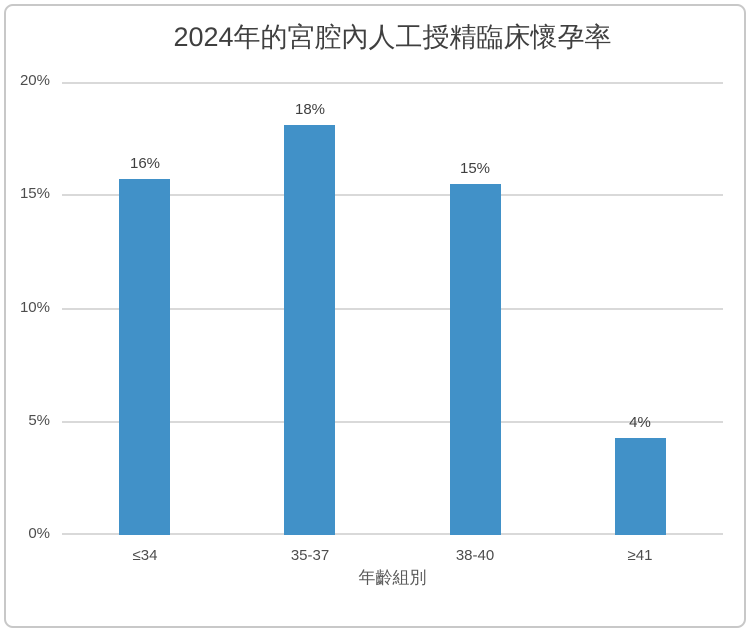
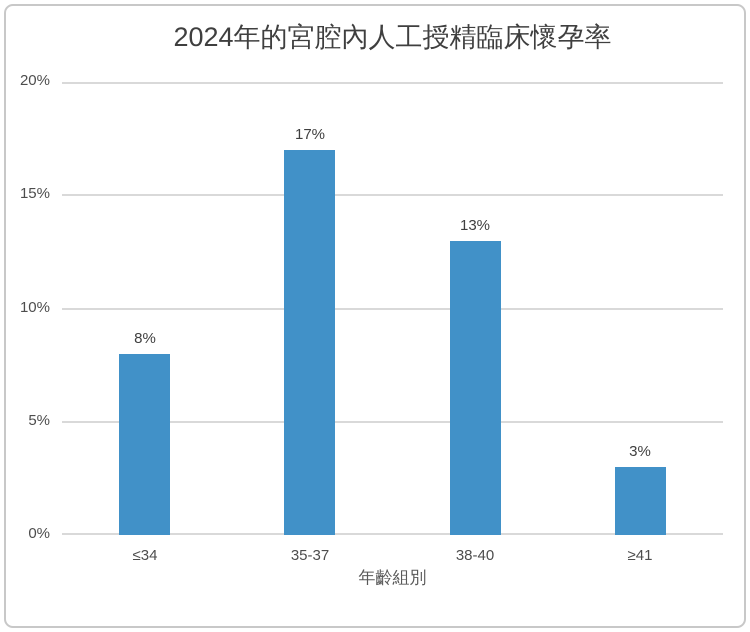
≤34: 16% -> 8%
35-37: 18% -> 17%
38-40: 15% -> 13%
≥41: 4% -> 3%
